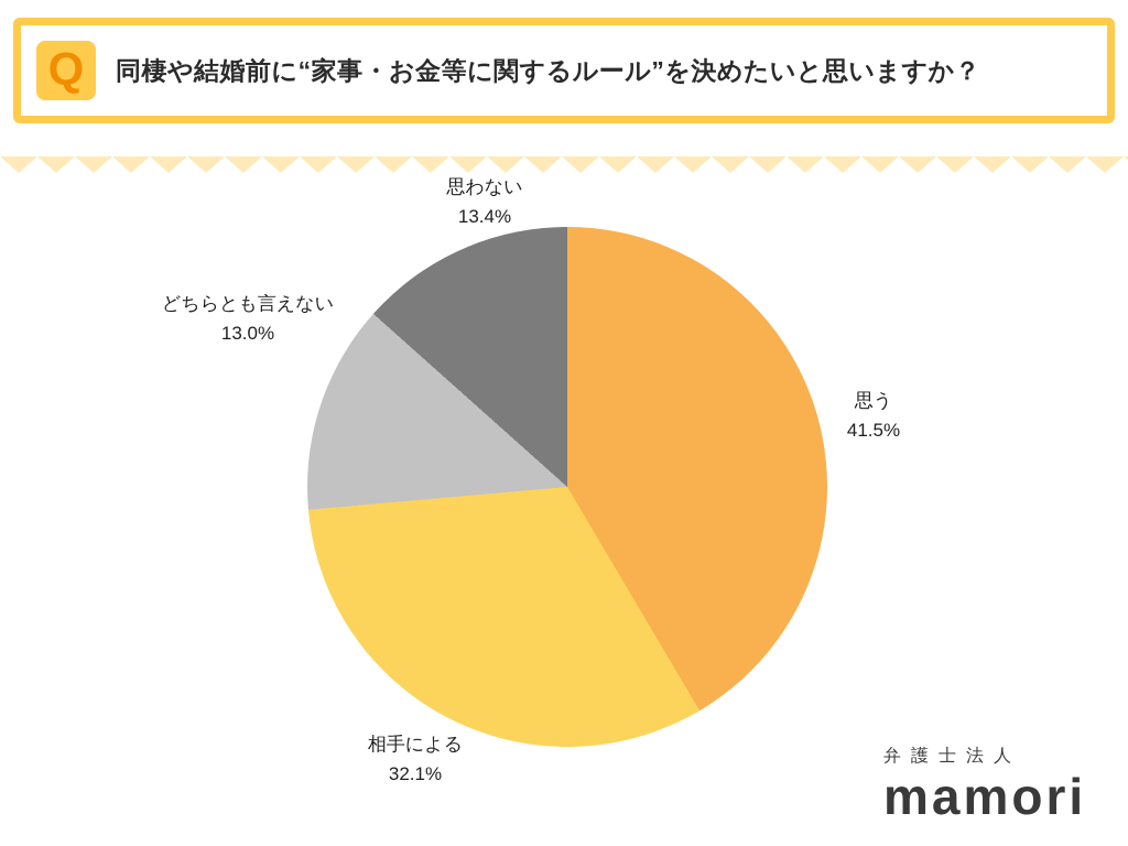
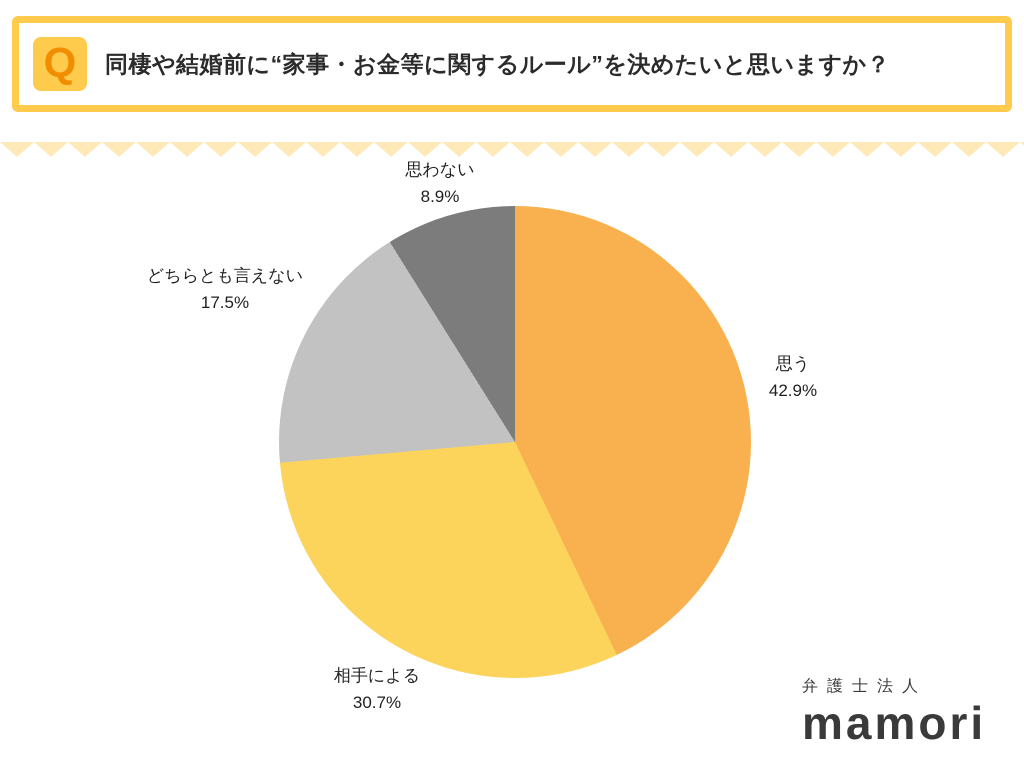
思う: 41.5% -> 42.9%
相手による: 32.1% -> 30.7%
どちらとも言えない: 13.0% -> 17.5%
思わない: 13.4% -> 8.9%
